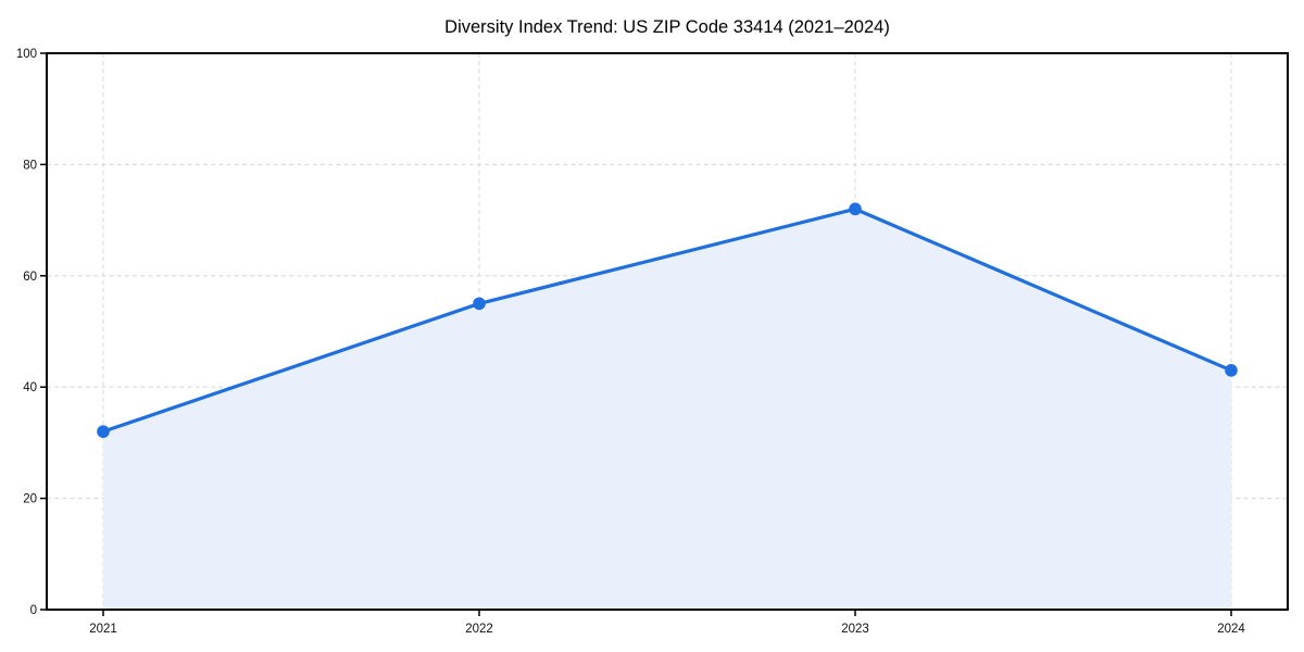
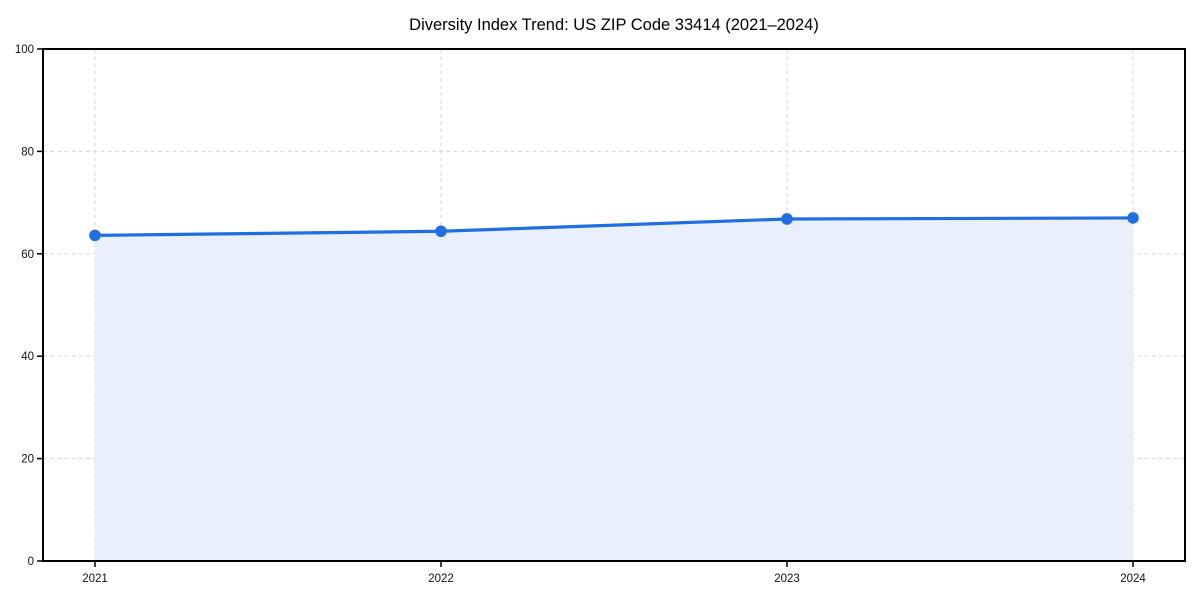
2021: 32 -> 64
2022: 55 -> 64
2023: 72 -> 67
2024: 43 -> 67
